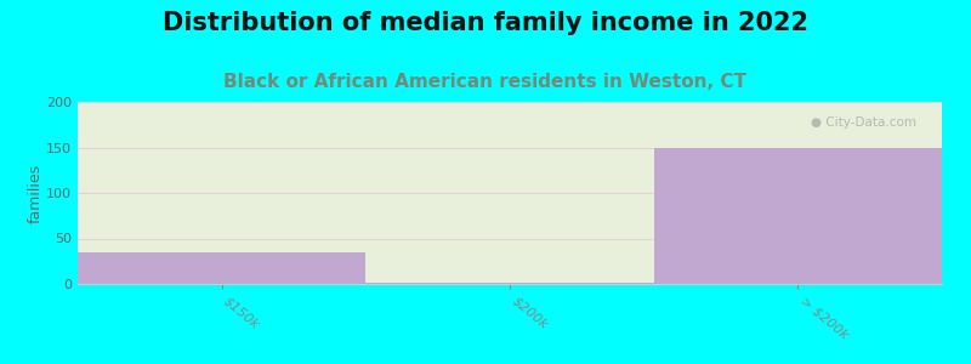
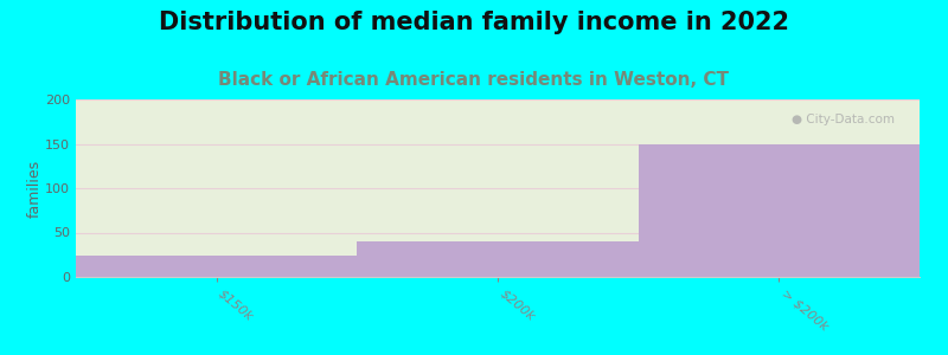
$150k: 35 -> 24
$200k: 2 -> 40
